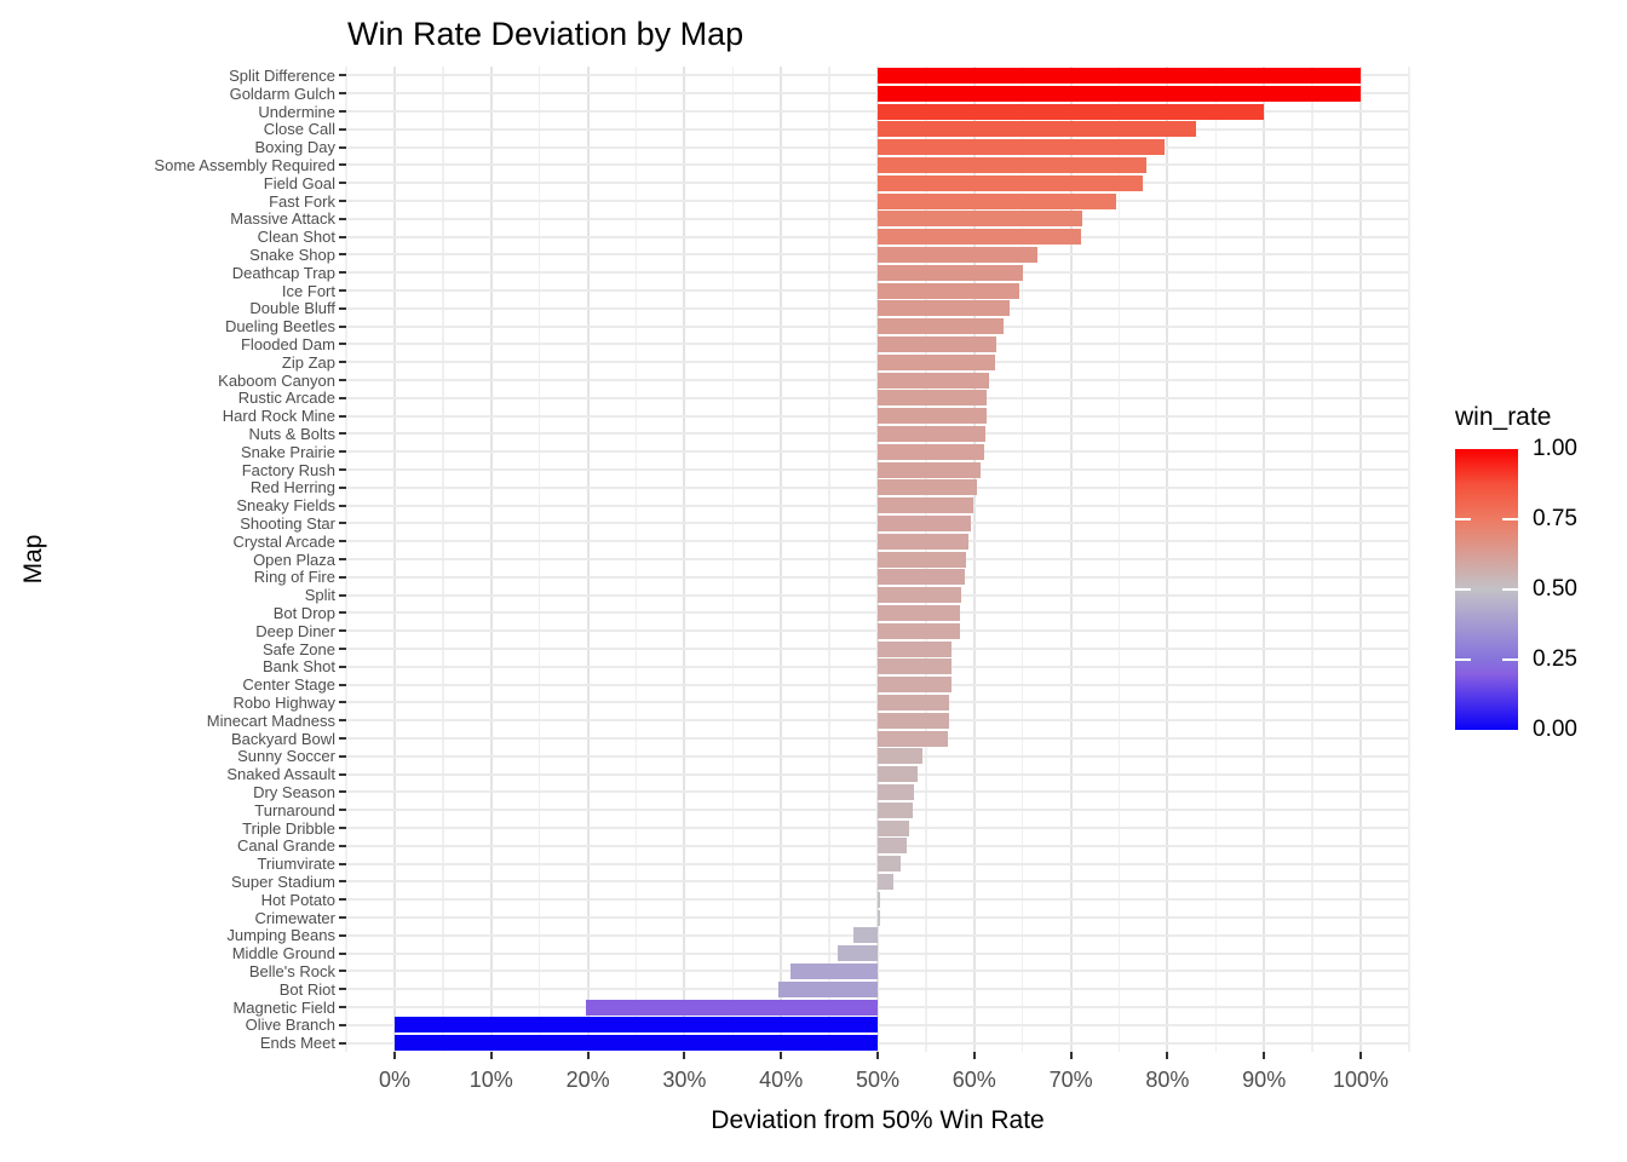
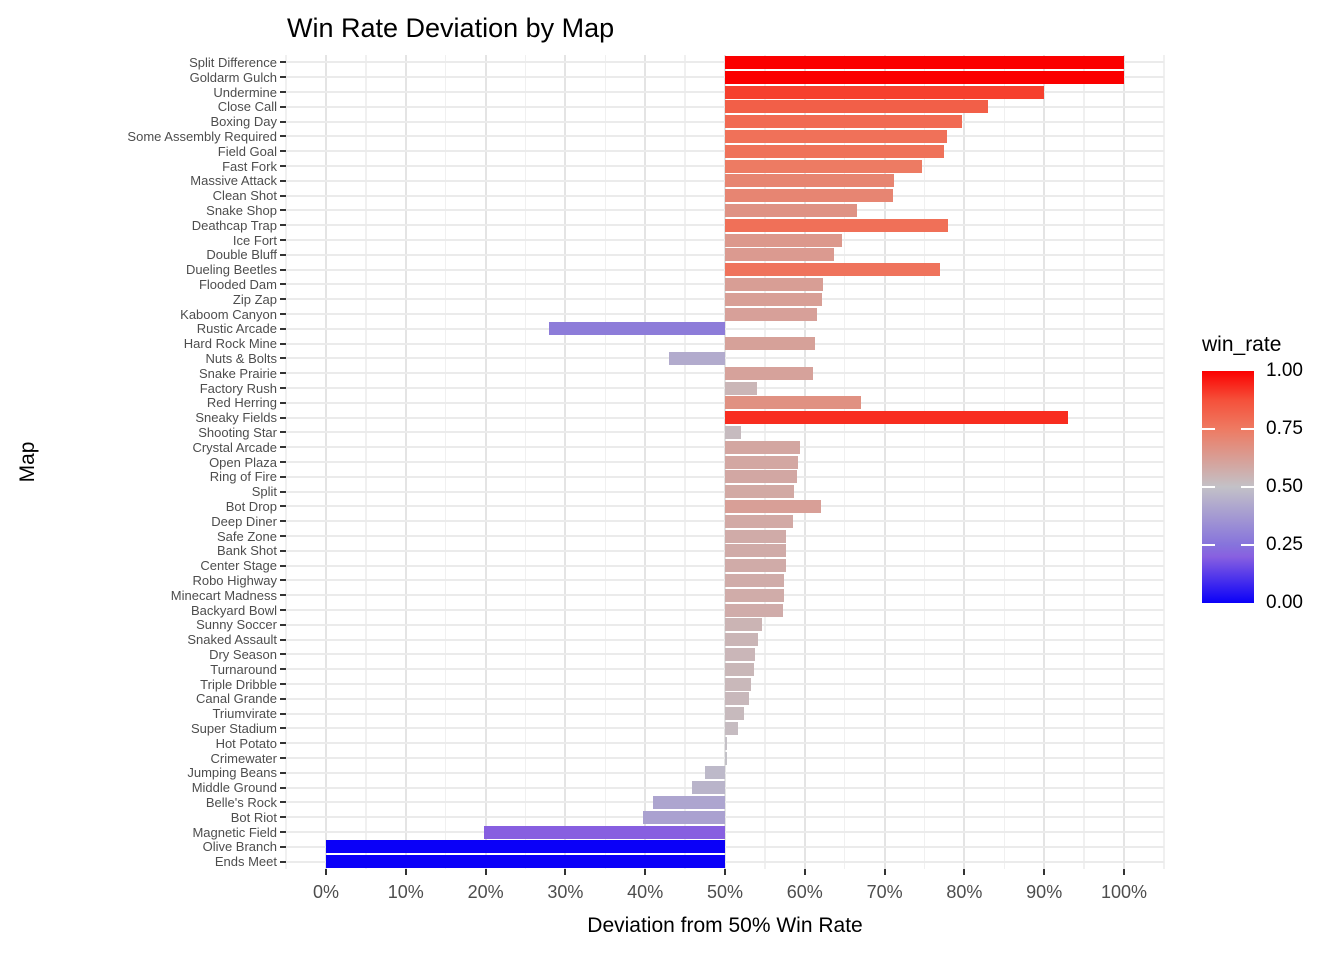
Deathcap Trap: 65% -> 78%
Dueling Beetles: 63% -> 77%
Rustic Arcade: 61% -> 28%
Nuts & Bolts: 61% -> 43%
Factory Rush: 61% -> 54%
Red Herring: 60% -> 67%
Sneaky Fields: 60% -> 93%
Shooting Star: 60% -> 52%
Bot Drop: 58% -> 62%
